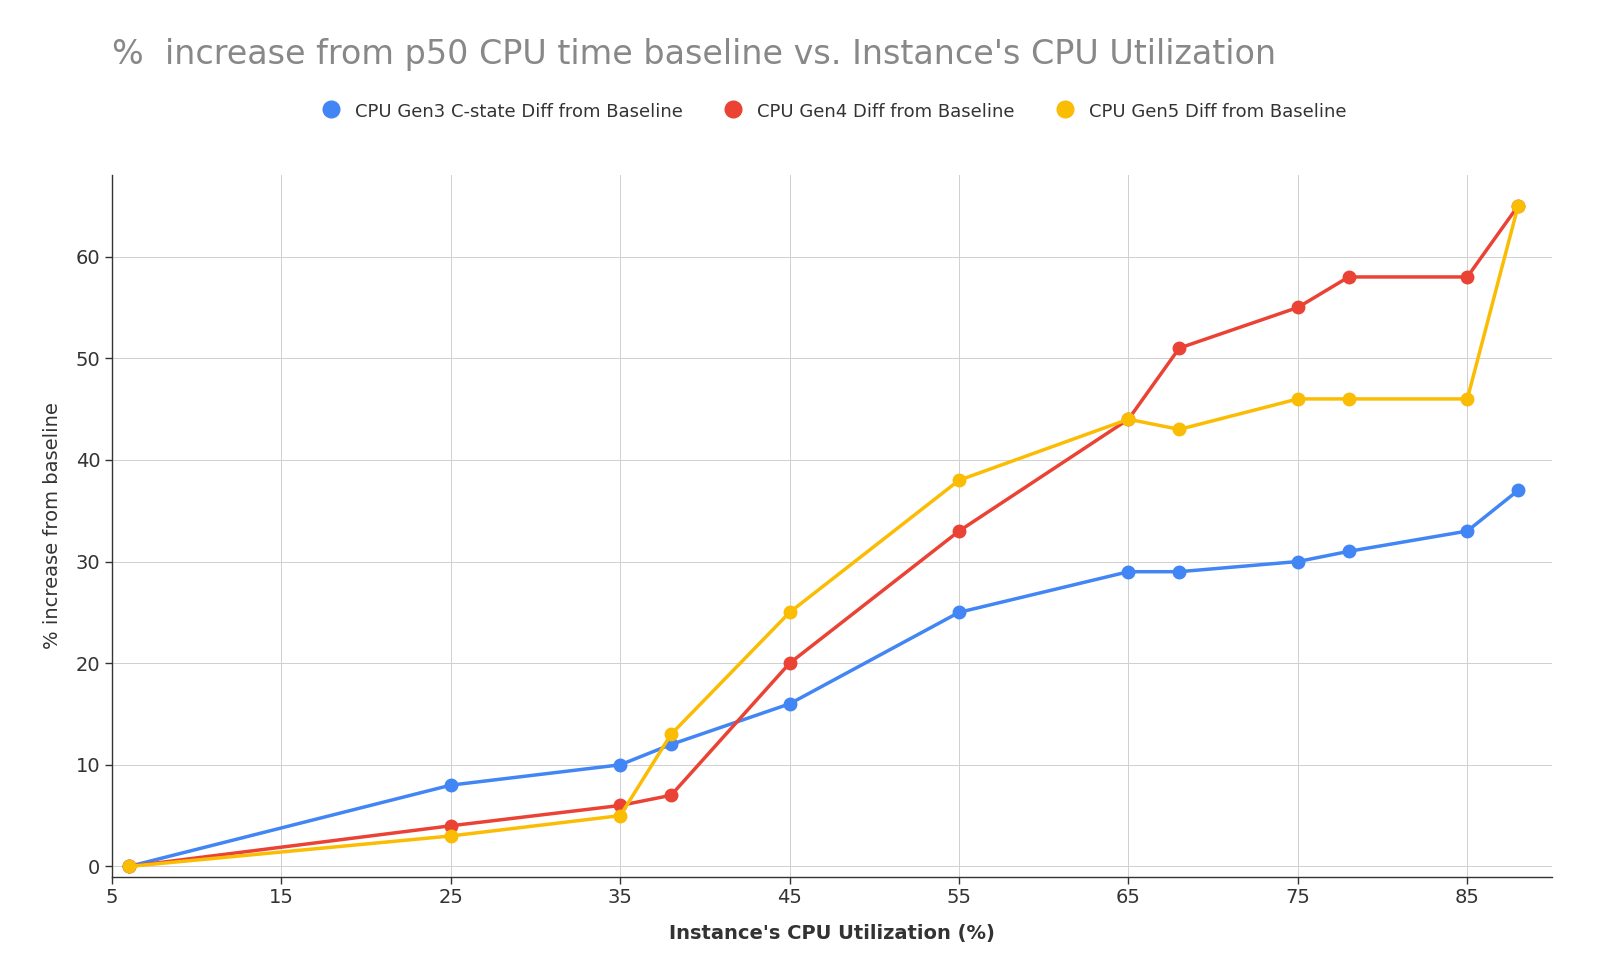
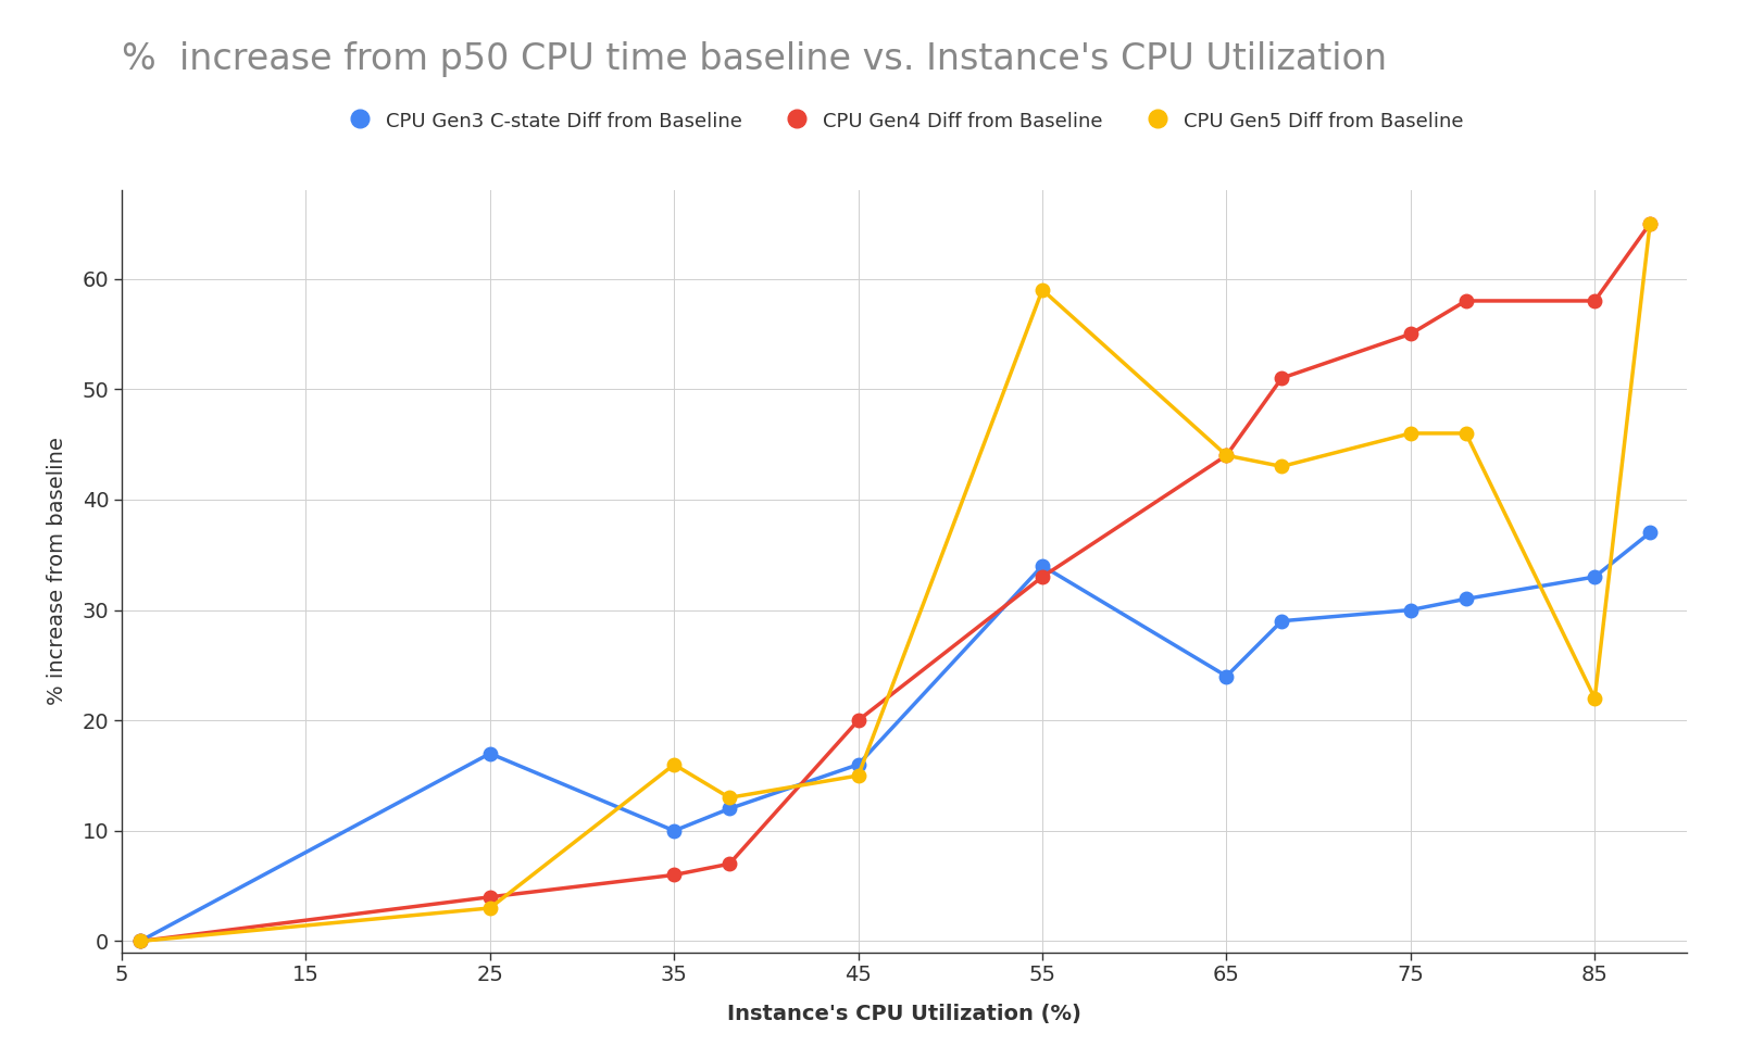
CPU Gen3 C-state Diff from Baseline/25: 8 -> 17
CPU Gen5 Diff from Baseline/35: 5 -> 16
CPU Gen5 Diff from Baseline/45: 25 -> 15
CPU Gen3 C-state Diff from Baseline/55: 25 -> 34
CPU Gen5 Diff from Baseline/55: 38 -> 59
CPU Gen3 C-state Diff from Baseline/65: 29 -> 24
CPU Gen5 Diff from Baseline/85: 46 -> 22
